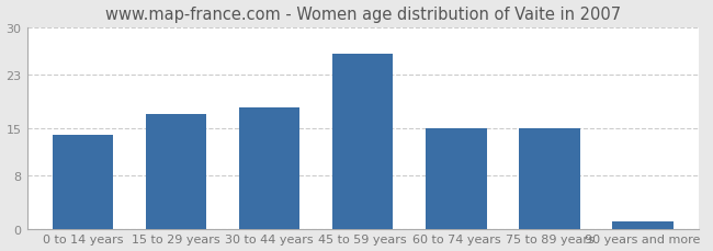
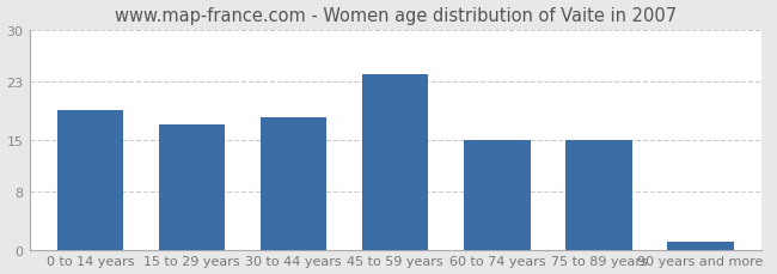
0 to 14 years: 14 -> 19
45 to 59 years: 26 -> 24
